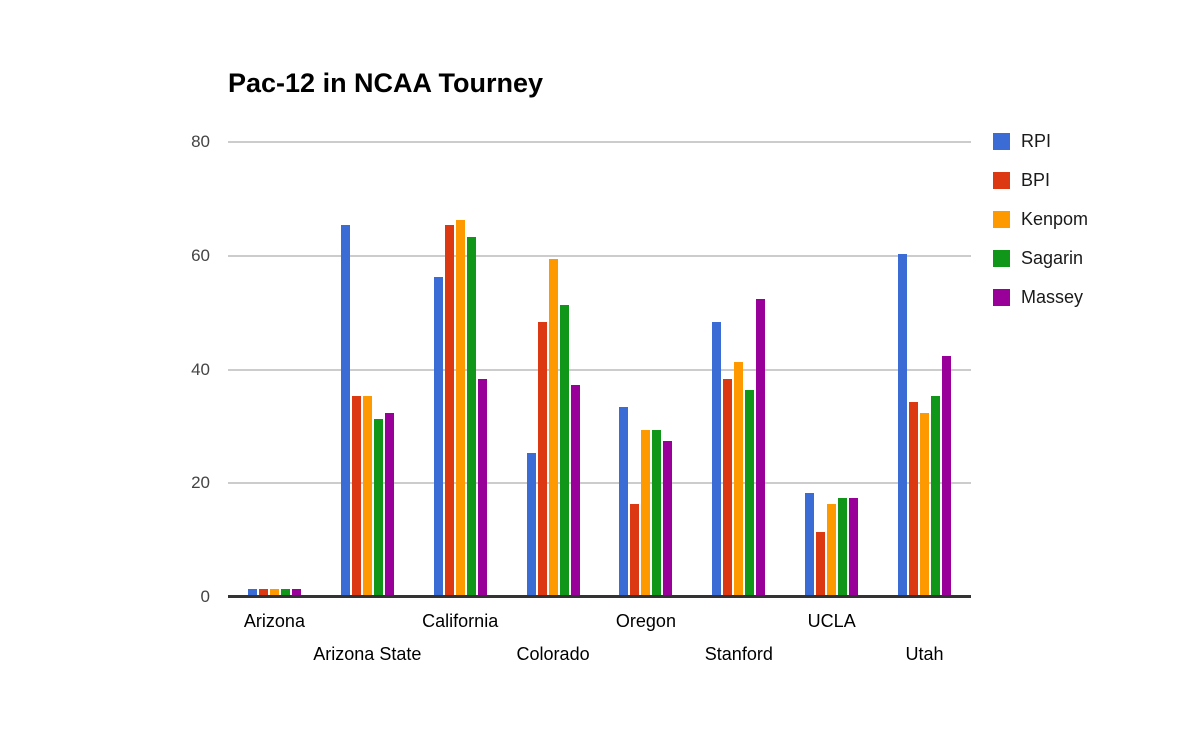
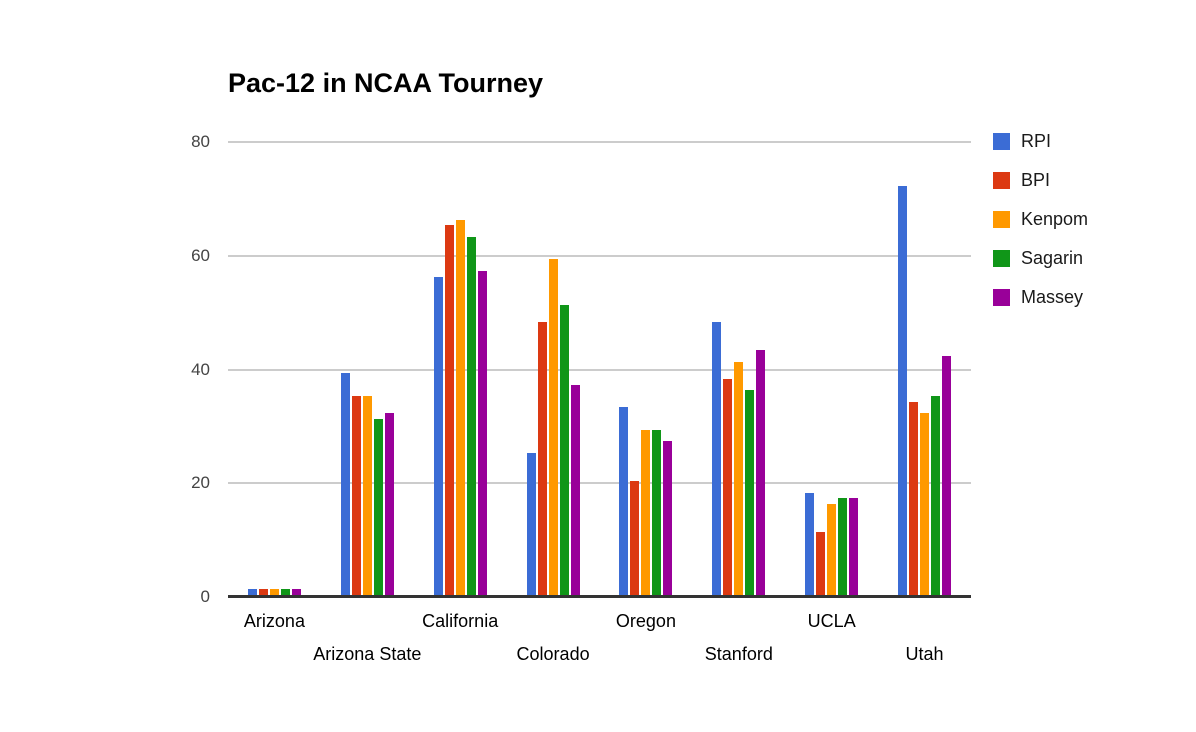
RPI/Arizona State: 65 -> 39
Massey/California: 38 -> 57
BPI/Oregon: 16 -> 20
Massey/Stanford: 52 -> 43
RPI/Utah: 60 -> 72
